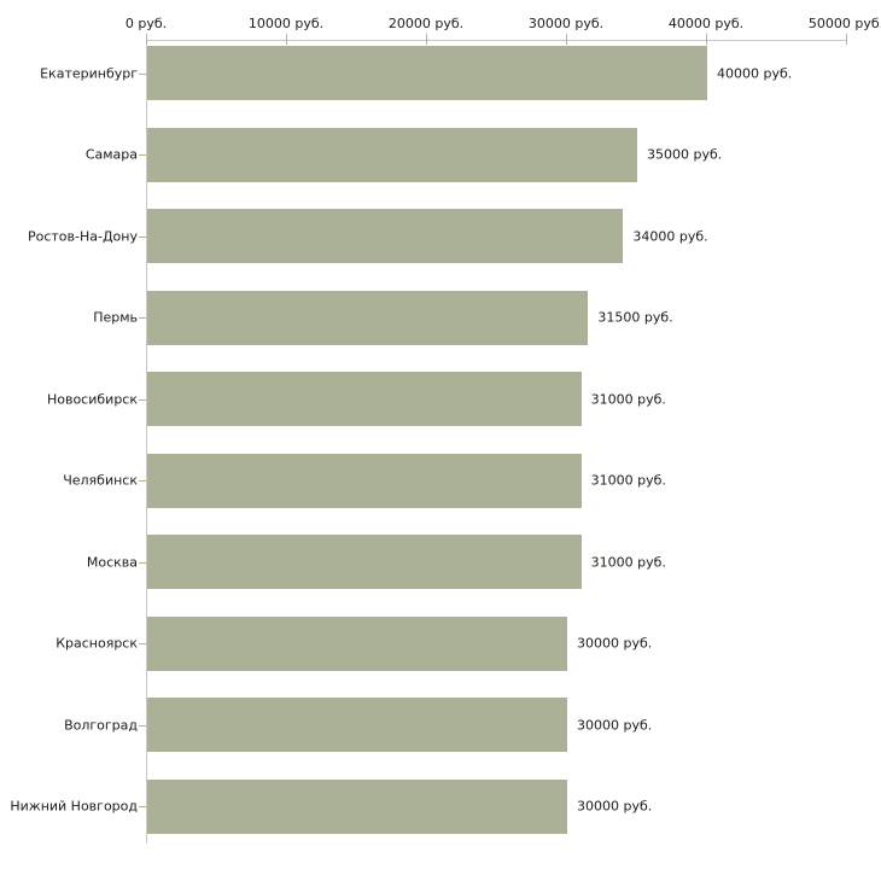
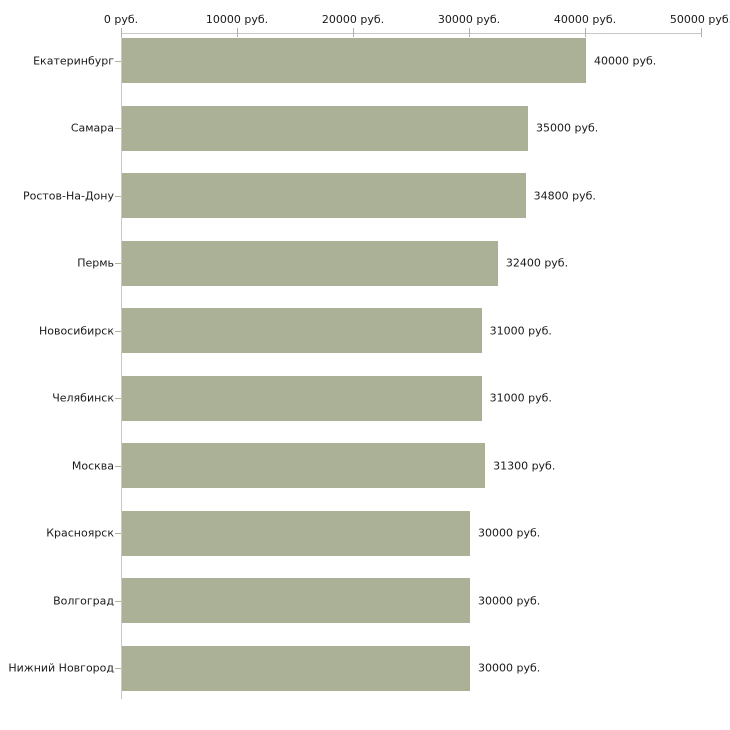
Ростов-На-Дону: 34000 -> 34800
Пермь: 31500 -> 32400
Москва: 31000 -> 31300
